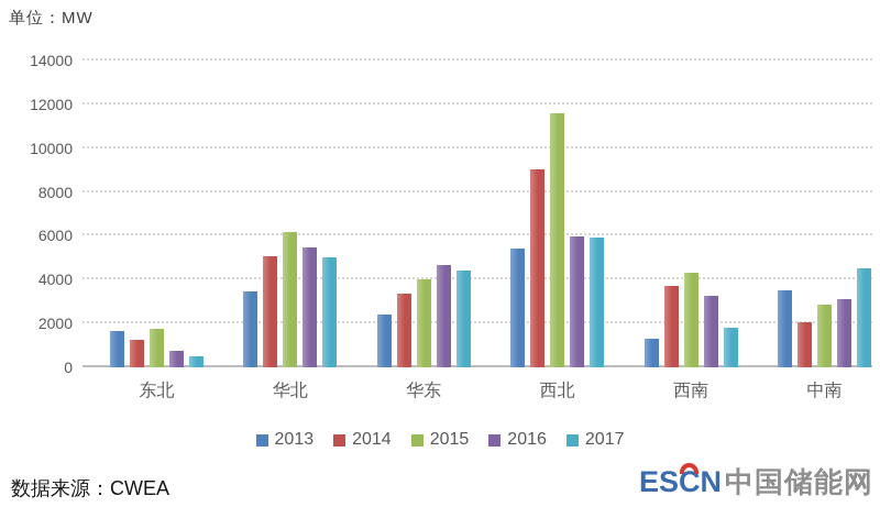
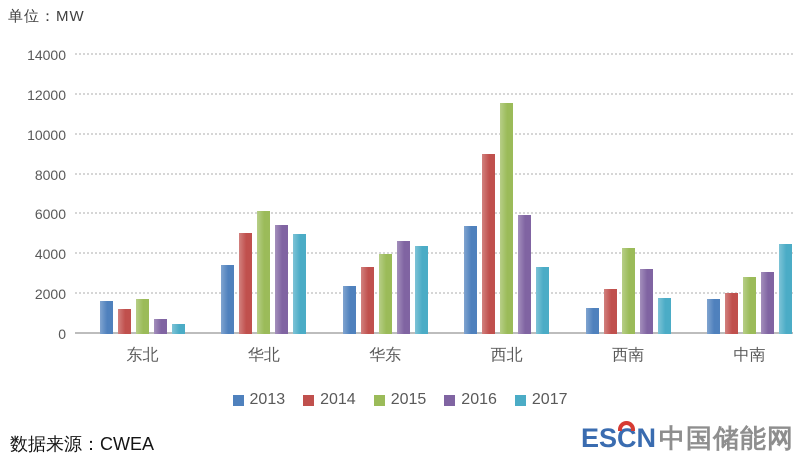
2017/西北: 5900 -> 3400
2014/西南: 3700 -> 2200
2013/中南: 3500 -> 1800
